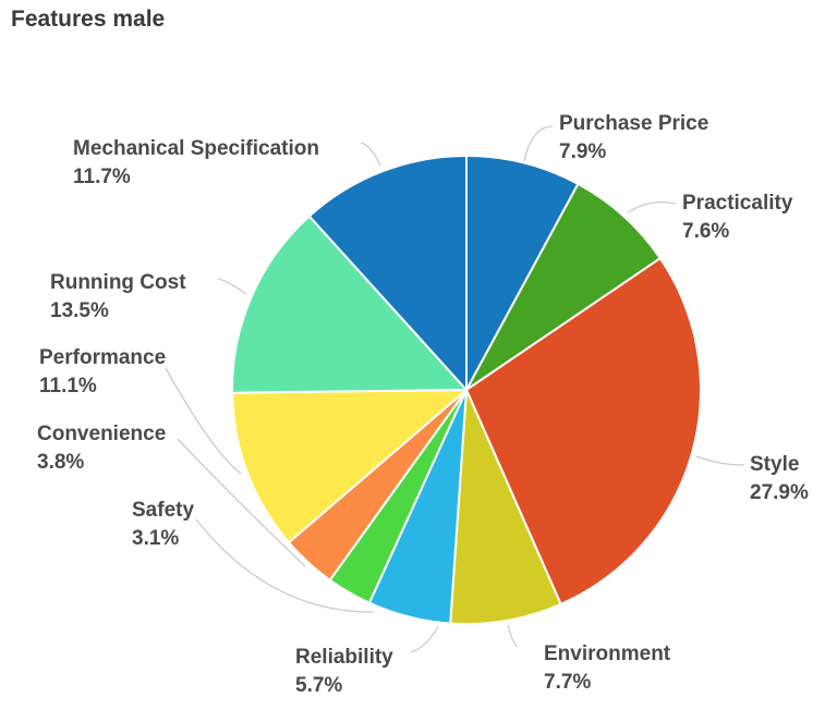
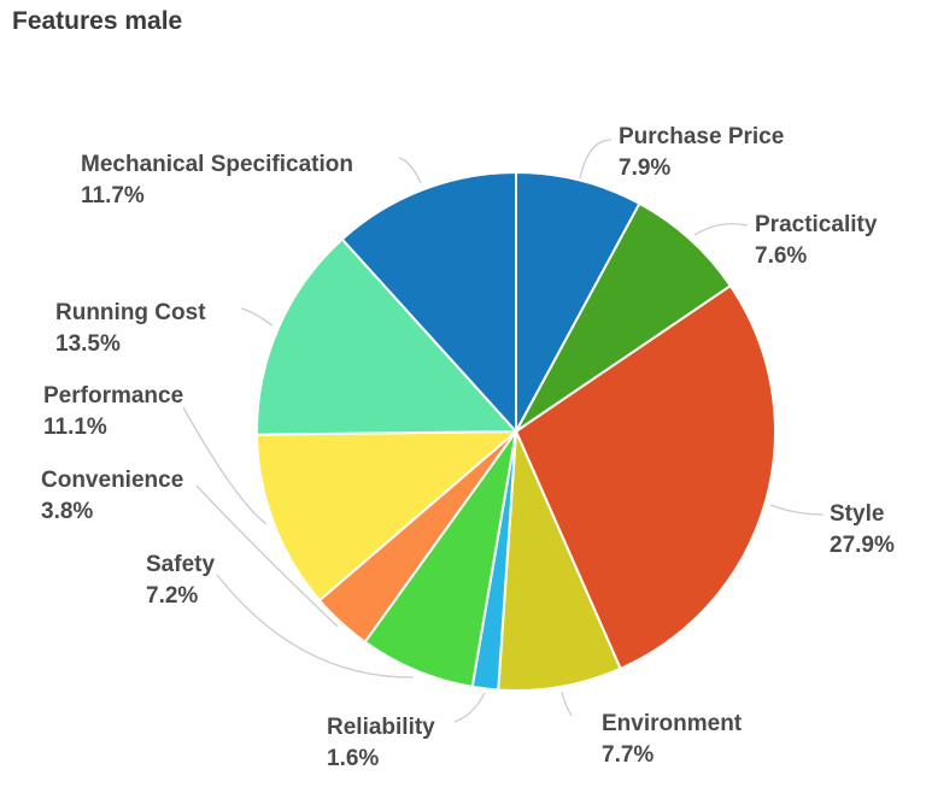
Reliability: 5.7% -> 1.6%
Safety: 3.1% -> 7.2%
